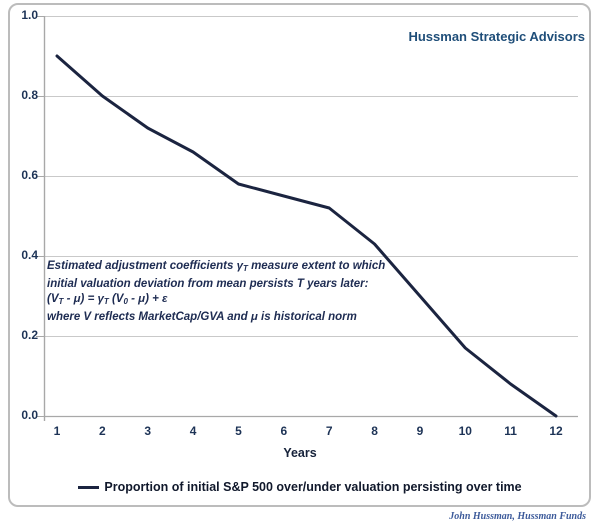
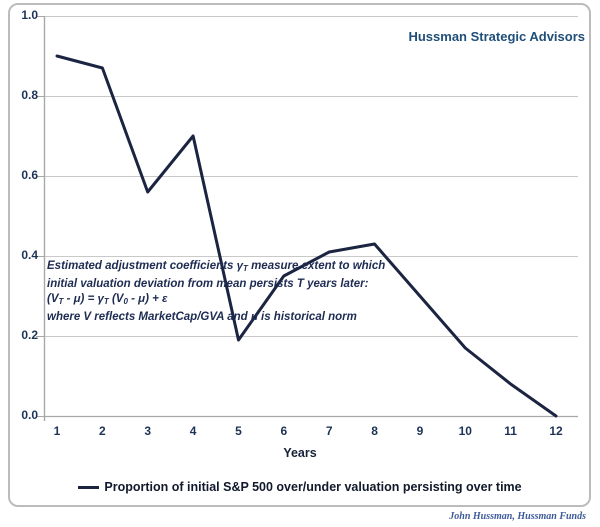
2: 0.80 -> 0.87
3: 0.72 -> 0.56
4: 0.66 -> 0.70
5: 0.58 -> 0.19
6: 0.55 -> 0.35
7: 0.52 -> 0.41
